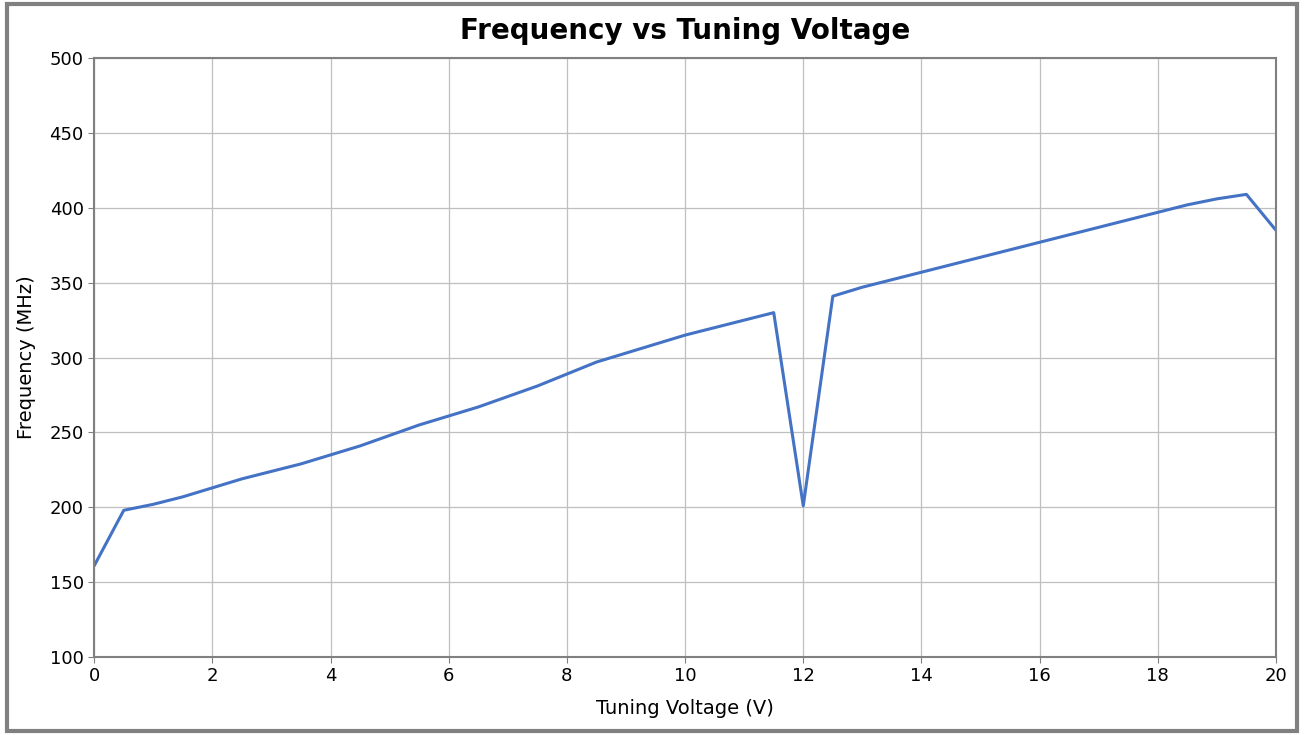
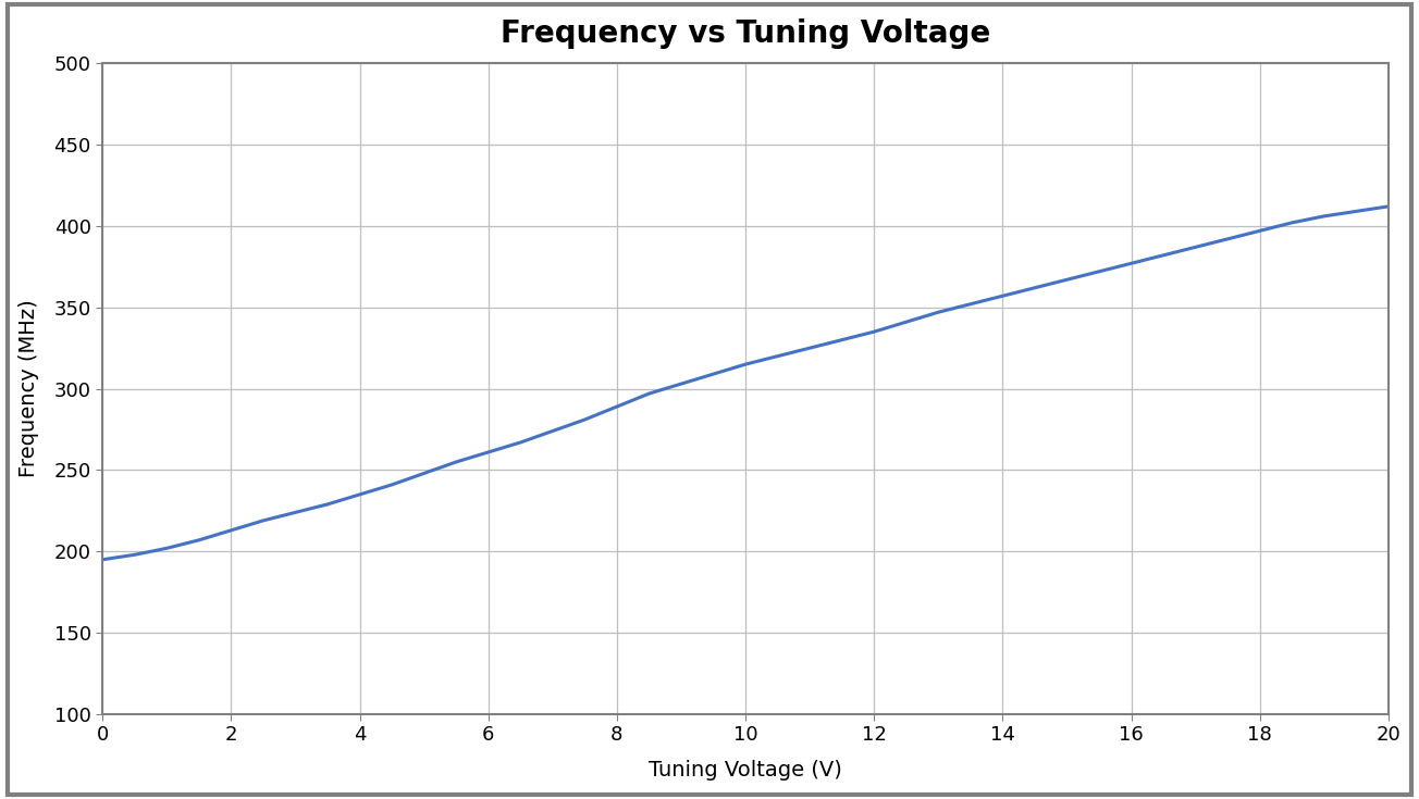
0: 161 -> 195
12: 201 -> 335
20: 385 -> 412
